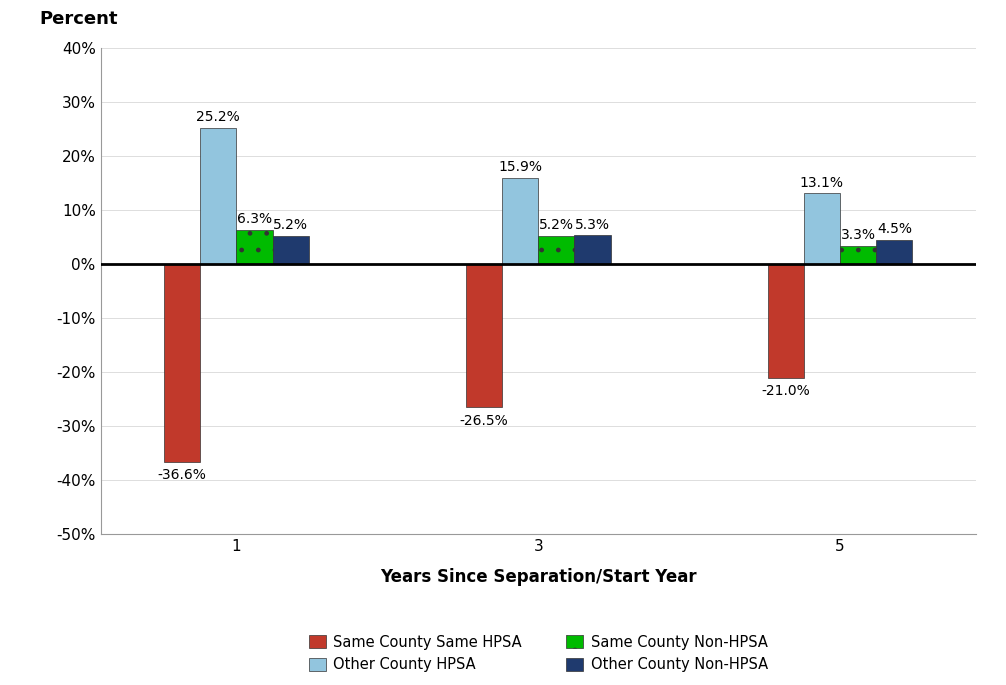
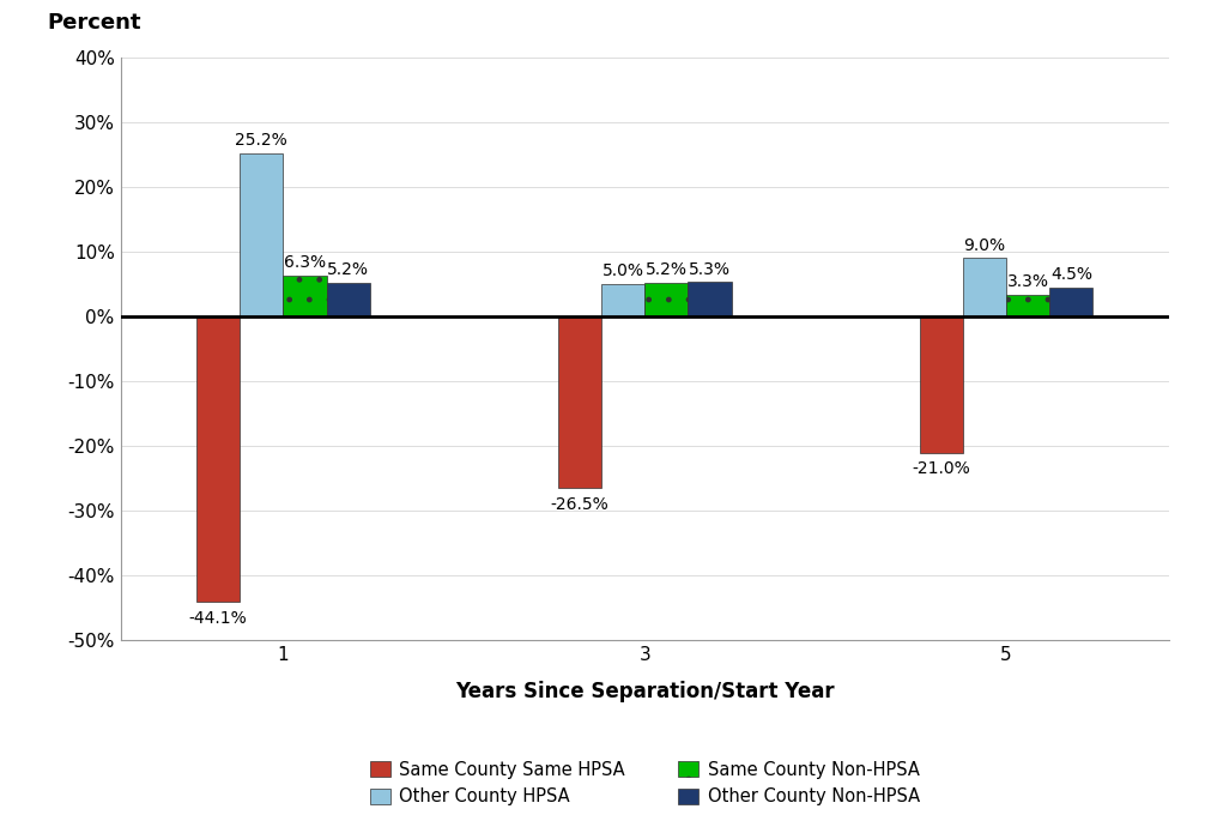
Same County Same HPSA/1: -36.6% -> -44.1%
Other County HPSA/3: 15.9% -> 5.0%
Other County HPSA/5: 13.1% -> 9.0%
